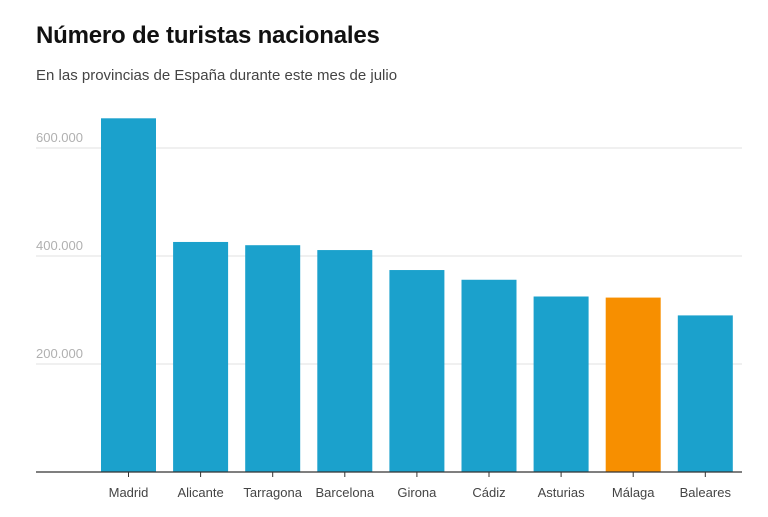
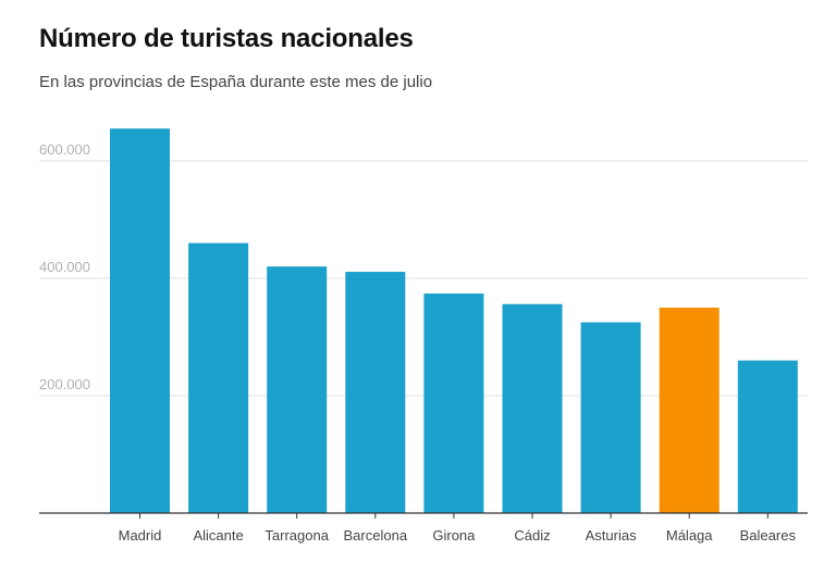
Alicante: 430000 -> 460000
Málaga: 320000 -> 350000
Baleares: 290000 -> 260000
